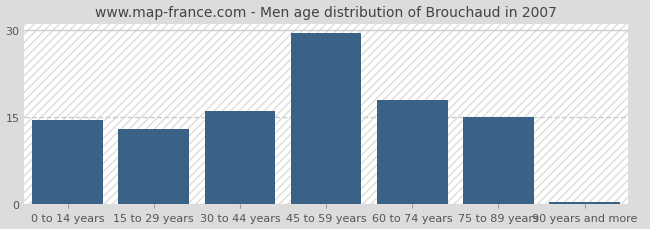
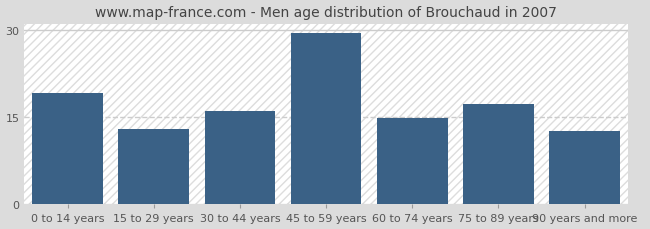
0 to 14 years: 14.5 -> 19.2
60 to 74 years: 18.0 -> 14.8
75 to 89 years: 15.0 -> 17.2
90 years and more: 0.5 -> 12.6
